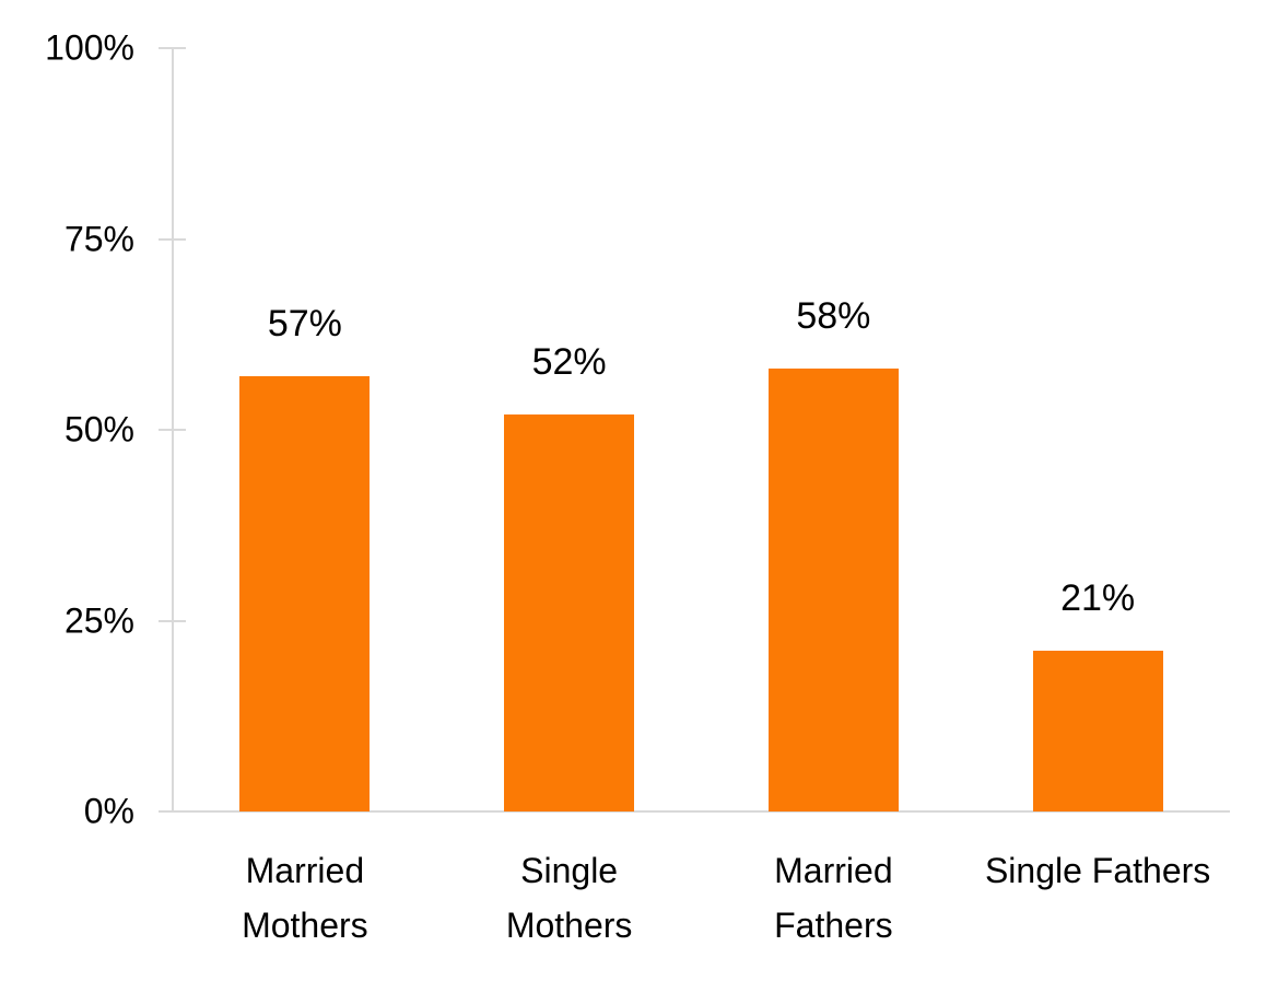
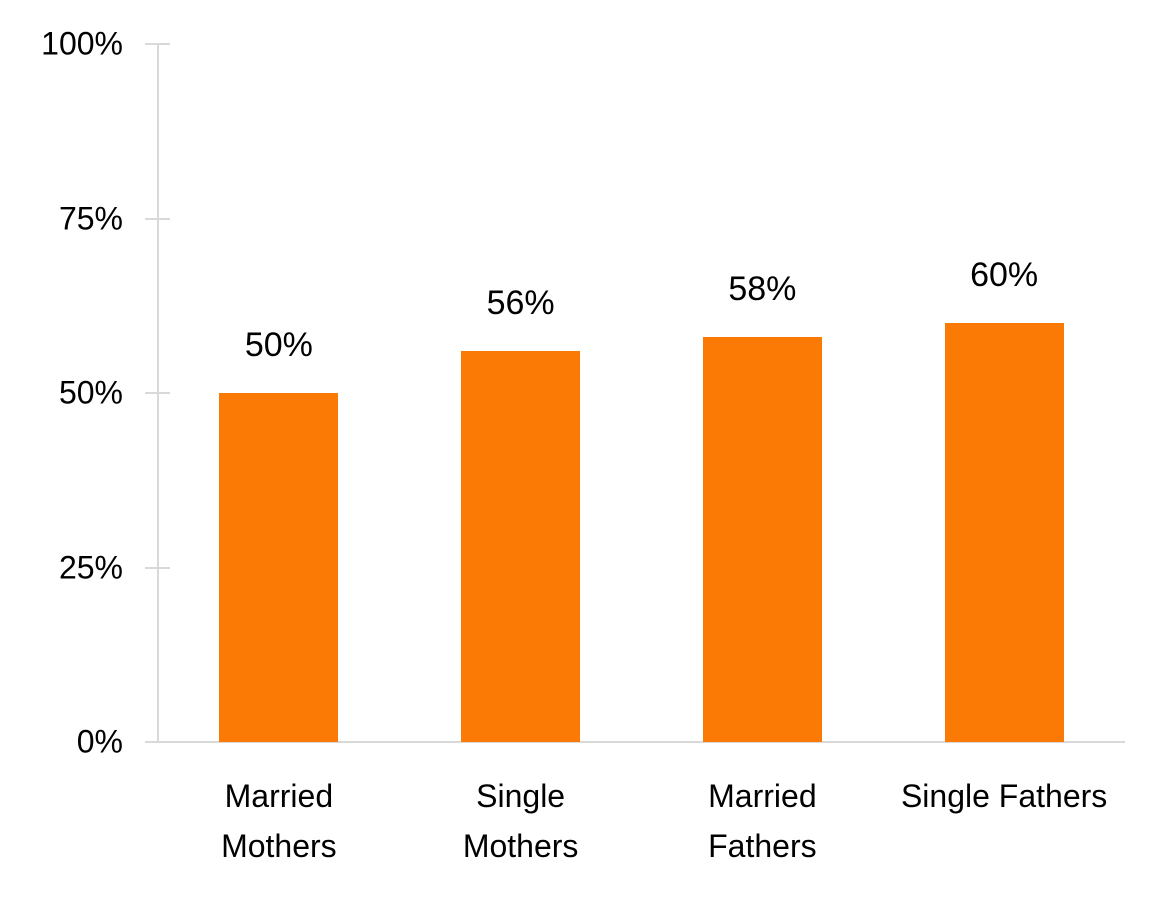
Married Mothers: 57% -> 50%
Single Mothers: 52% -> 56%
Single Fathers: 21% -> 60%
